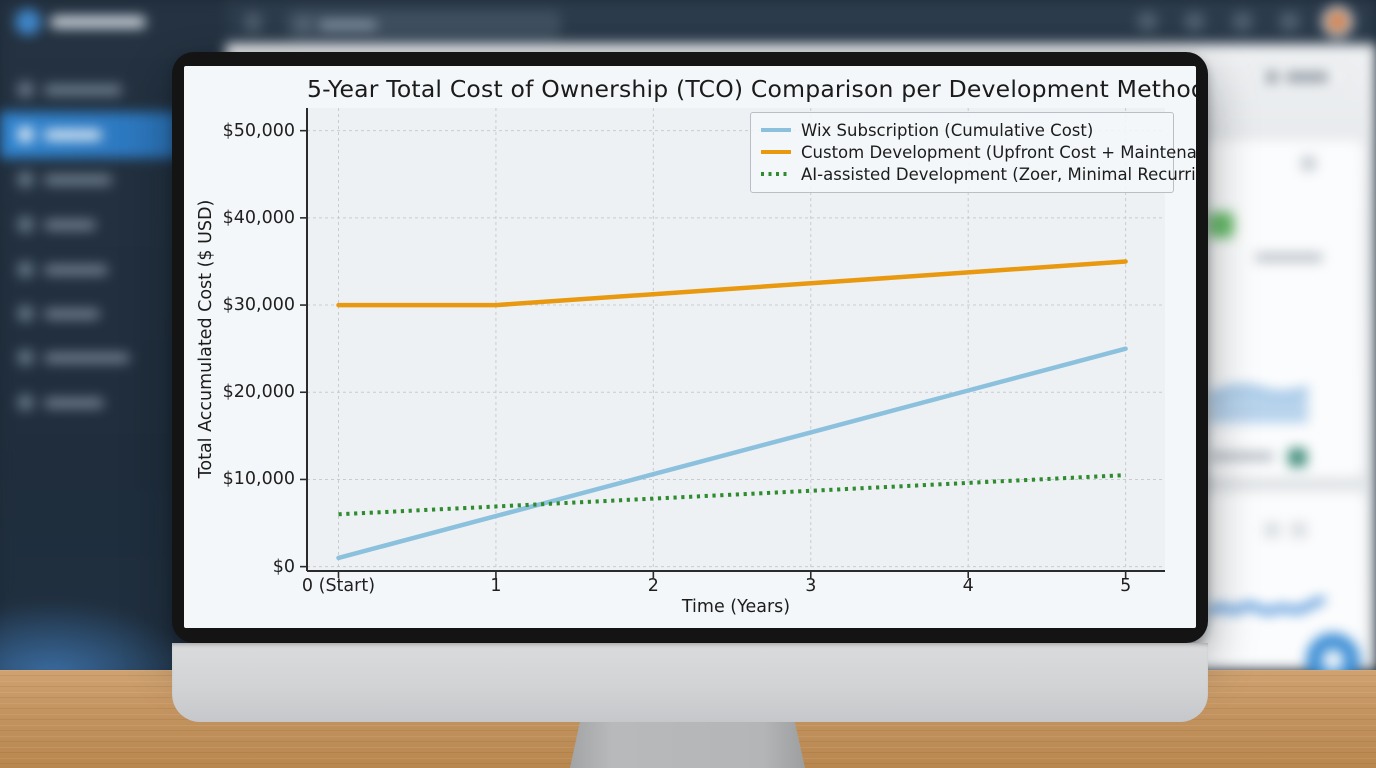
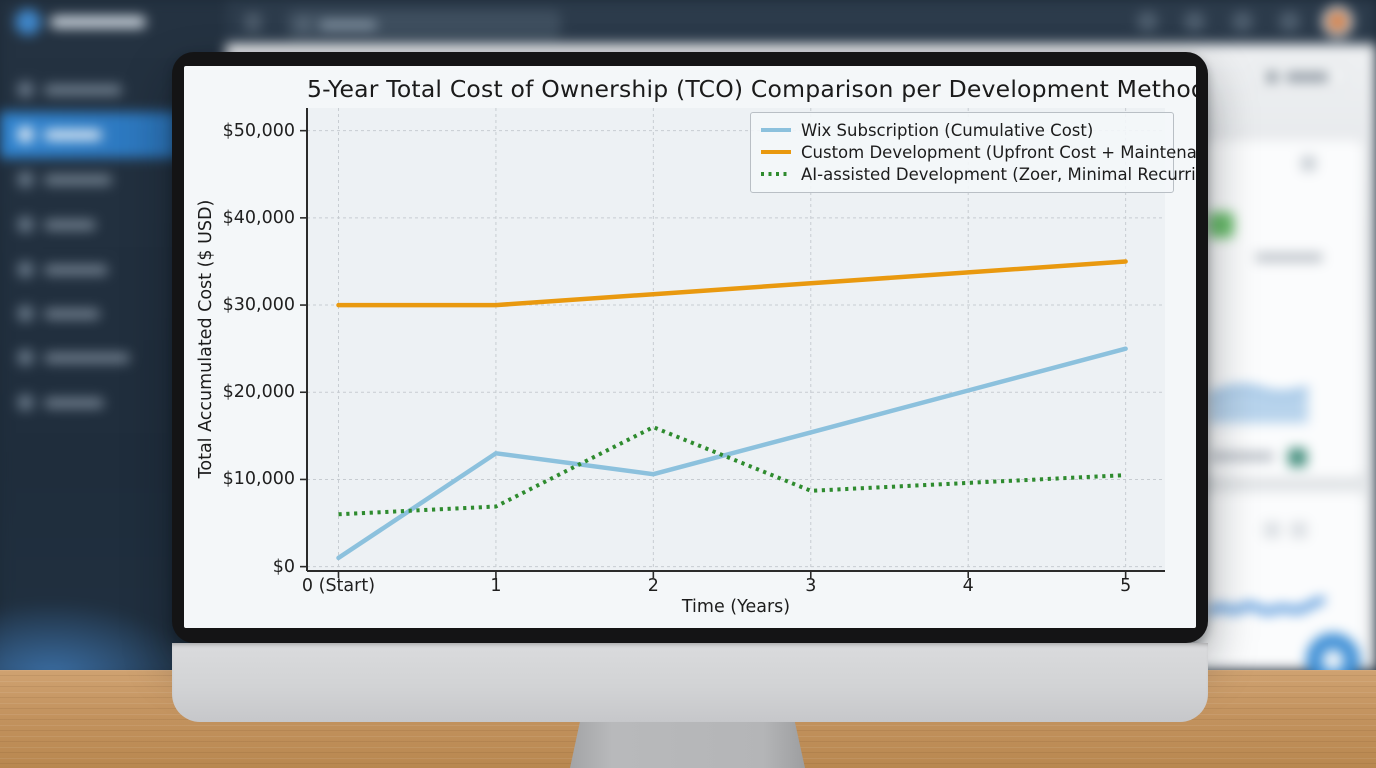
Wix Subscription (Cumulative Cost)/1: $6000 -> $13000
AI-assisted Development (Zoer, Minimal Recurring)/2: $8000 -> $16000
